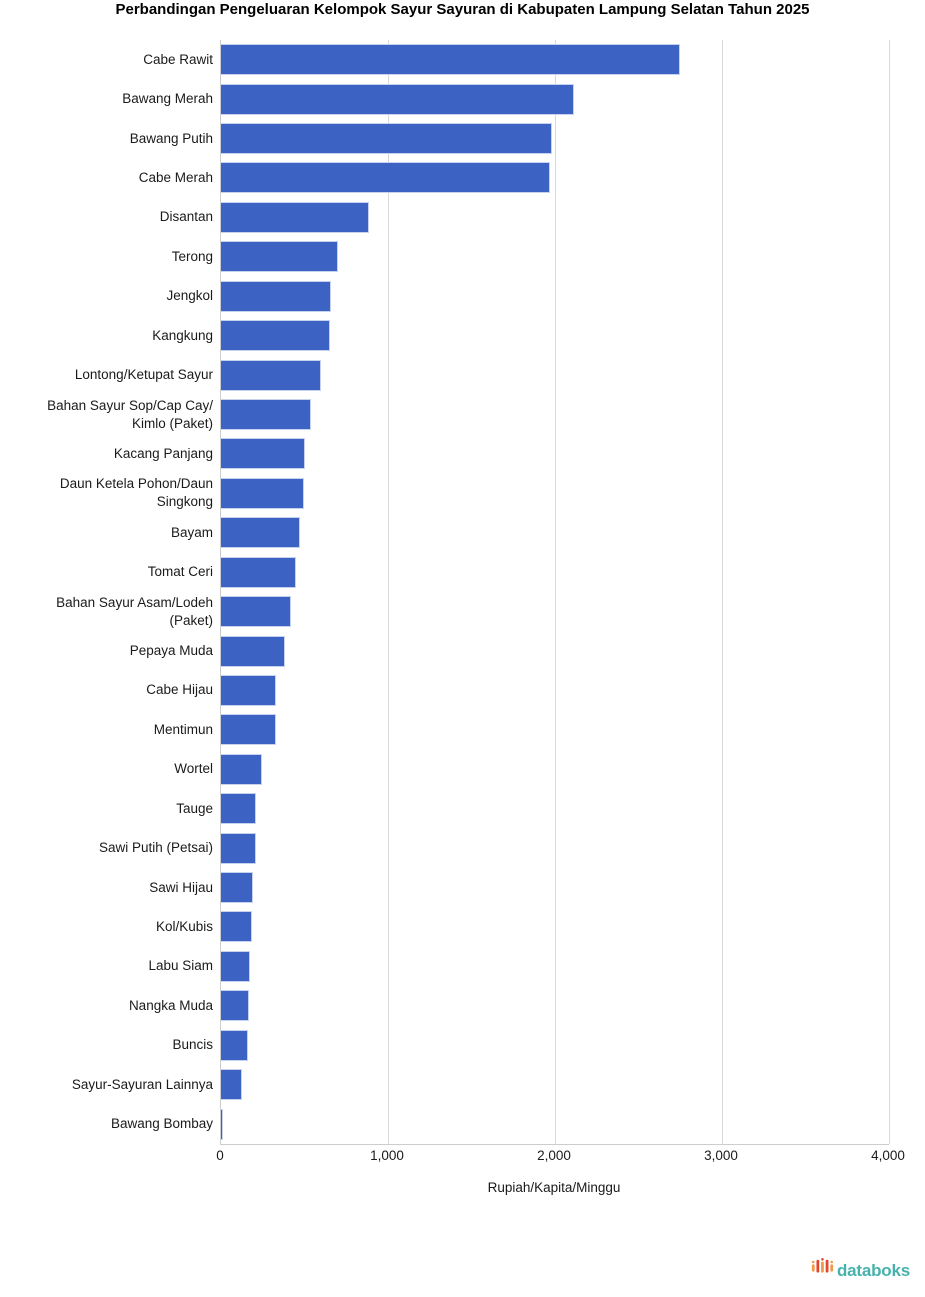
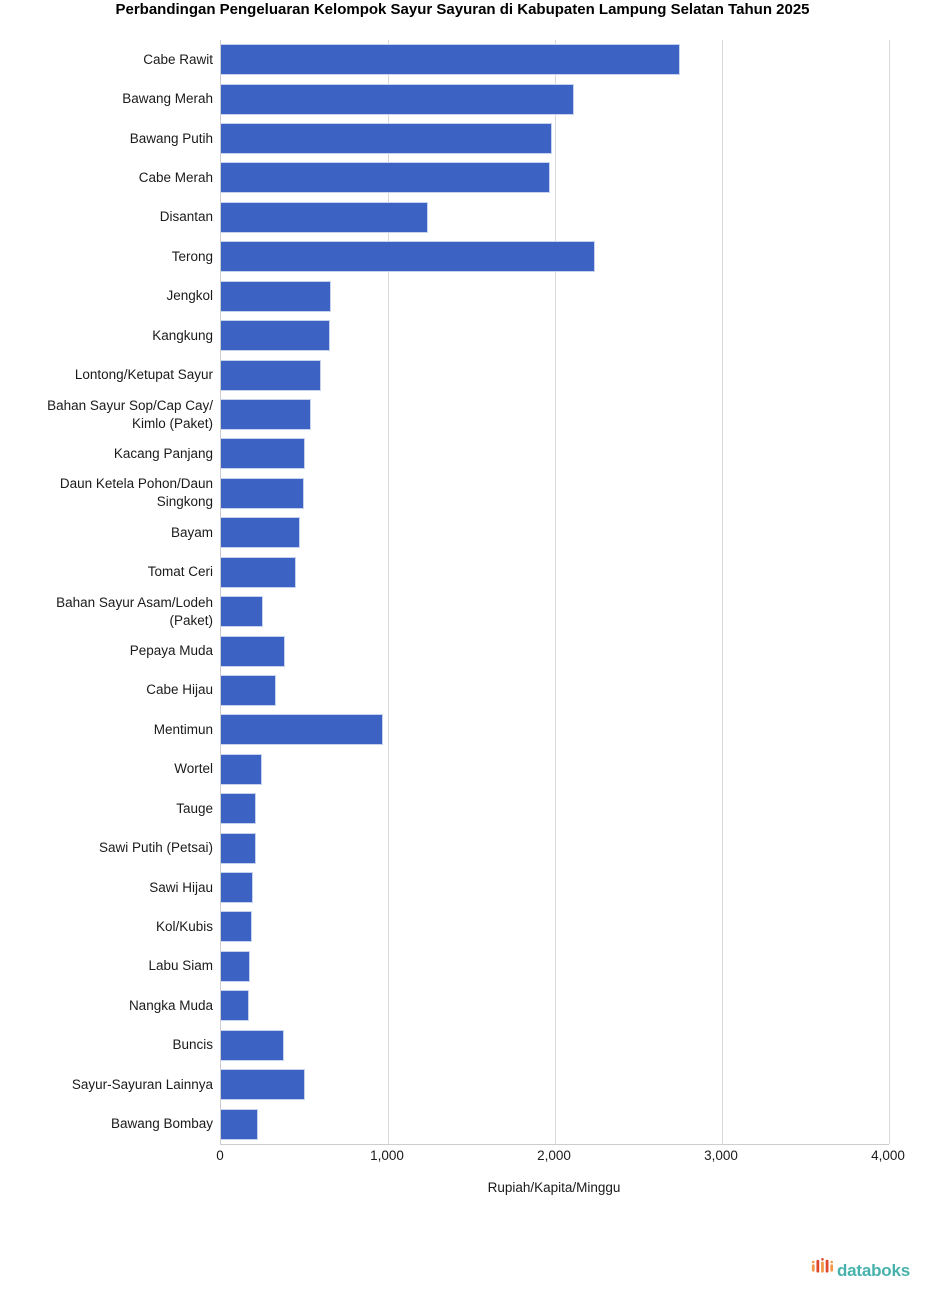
Disantan: 890 -> 1240
Terong: 700 -> 2240
Bahan Sayur Asam/Lodeh (Paket): 420 -> 250
Mentimun: 330 -> 970
Buncis: 160 -> 380
Sayur-Sayuran Lainnya: 130 -> 500
Bawang Bombay: 10 -> 220
